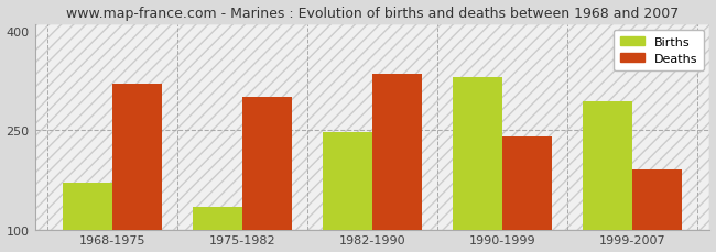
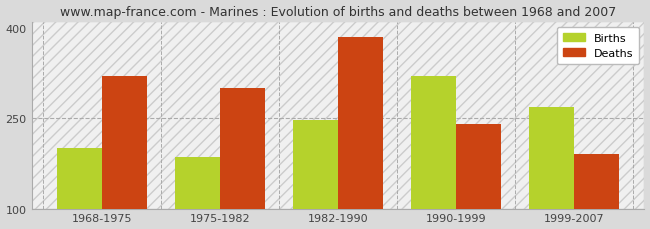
Births/1968-1975: 170 -> 200
Births/1975-1982: 134 -> 185
Deaths/1982-1990: 334 -> 385
Births/1990-1999: 330 -> 320
Births/1999-2007: 294 -> 268
